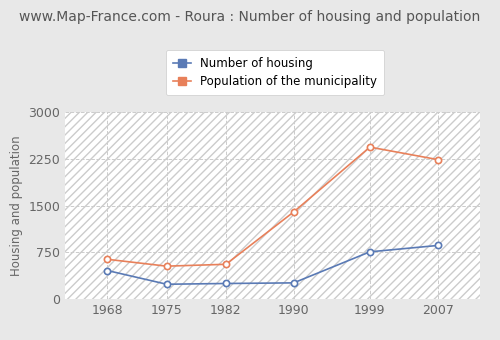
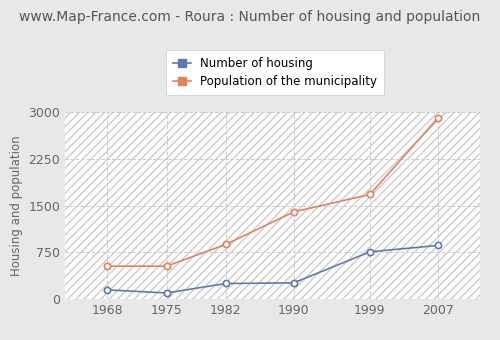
Number of housing/1968: 460 -> 150
Population of the municipality/1968: 640 -> 530
Number of housing/1975: 240 -> 100
Population of the municipality/1982: 560 -> 880
Population of the municipality/1999: 2440 -> 1680
Population of the municipality/2007: 2240 -> 2900
